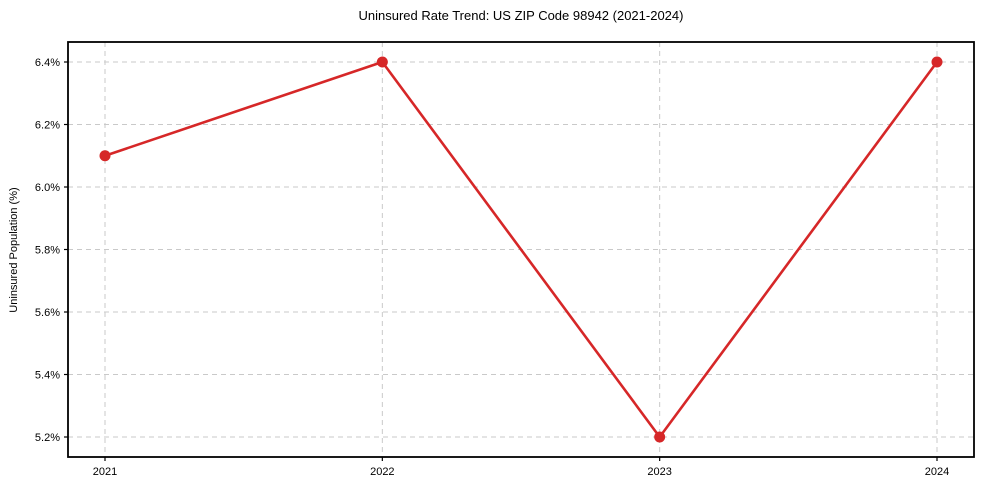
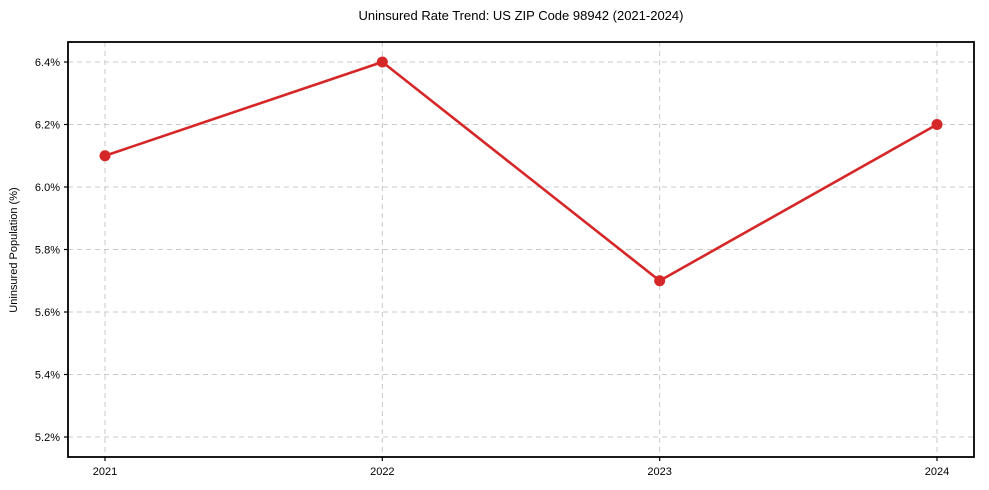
2023: 5.2% -> 5.7%
2024: 6.4% -> 6.2%
